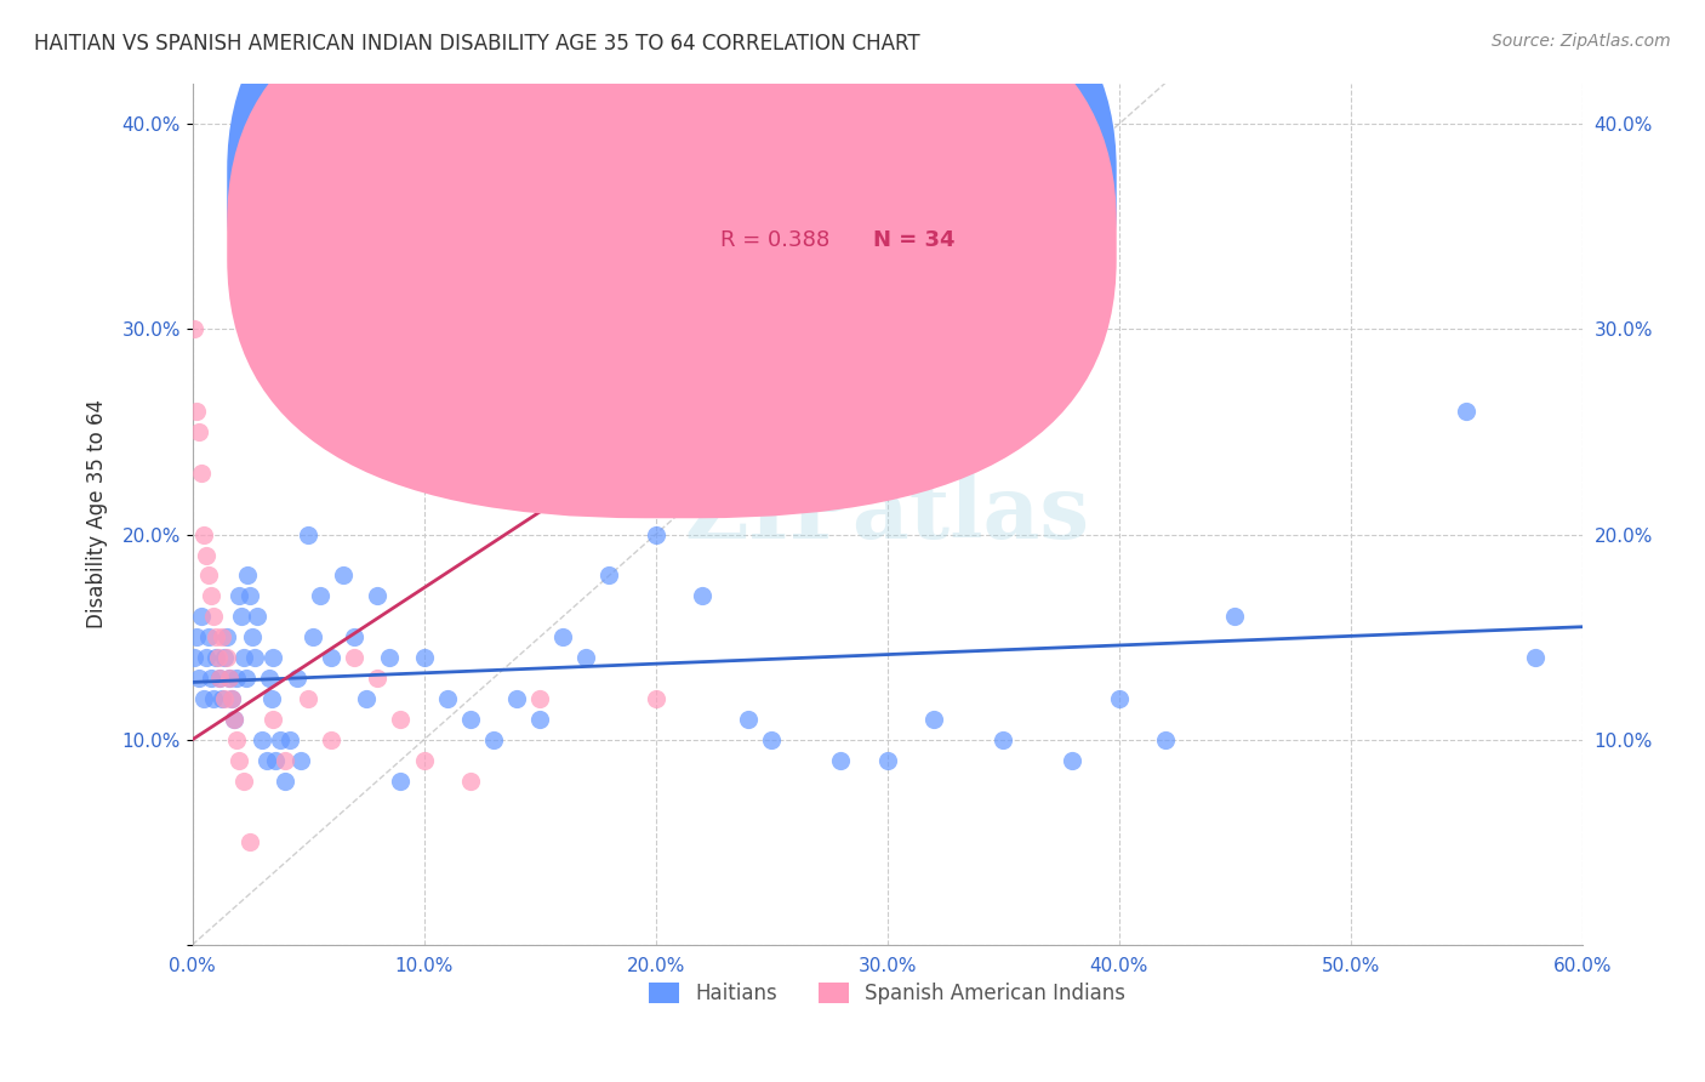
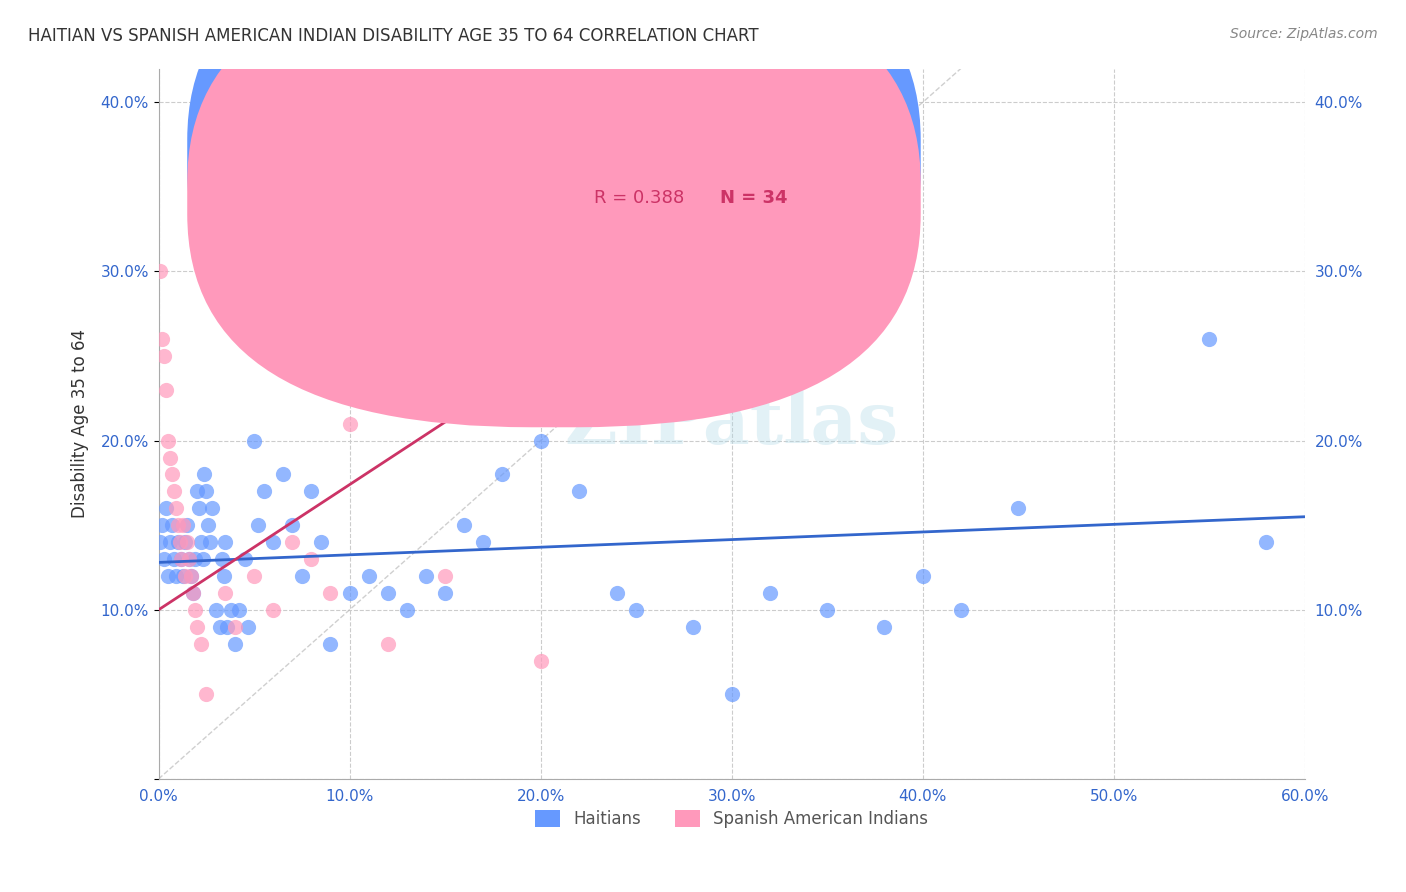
Haitians/10.0%: 14% -> 11%
Spanish American Indians/10.0%: 9% -> 21%
Spanish American Indians/20.0%: 12% -> 7%
Haitians/30.0%: 9% -> 5%
